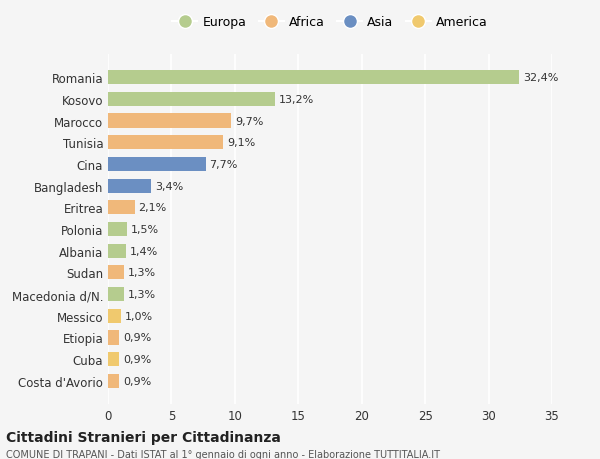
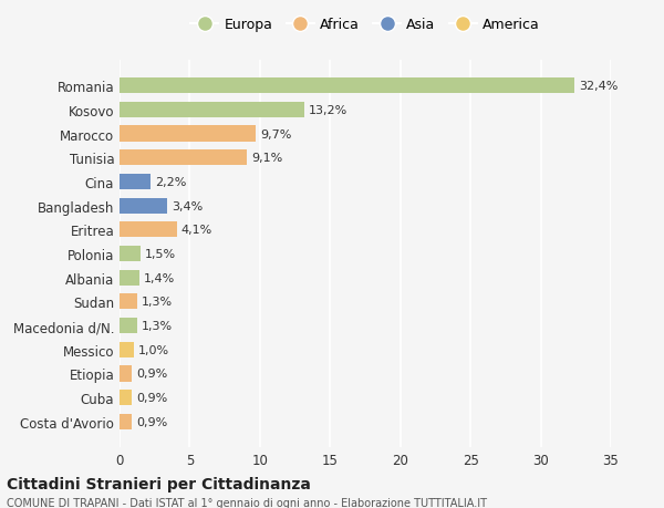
Cina: 7,7% -> 2,2%
Eritrea: 2,1% -> 4,1%
